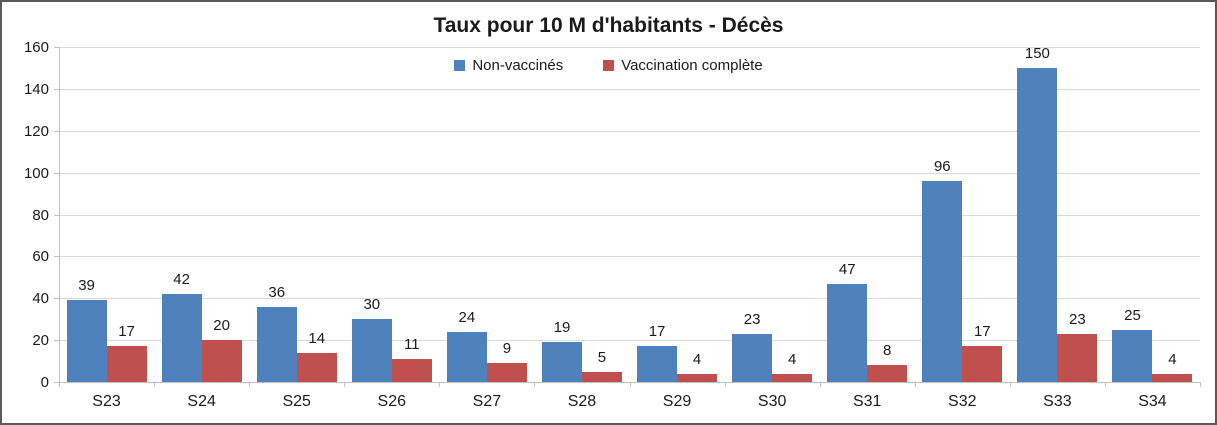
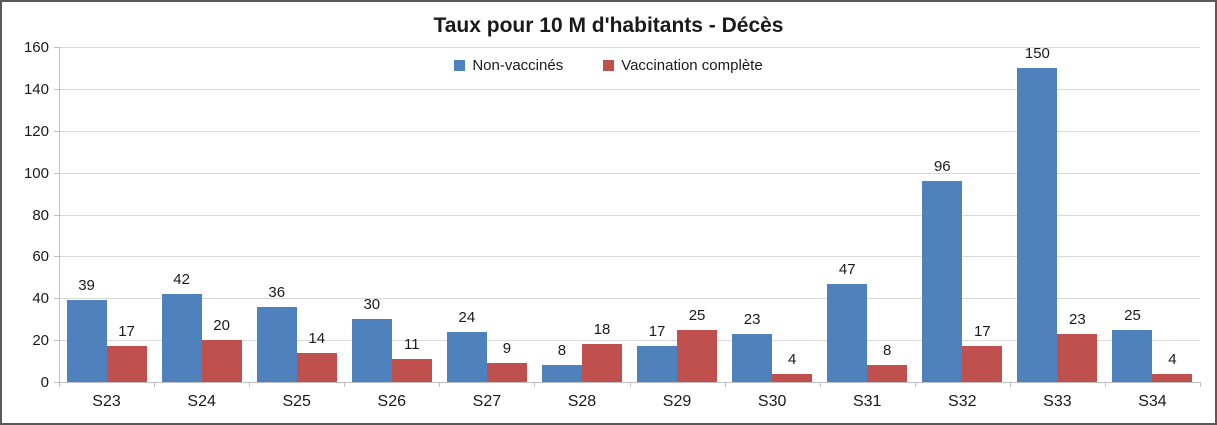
Non-vaccinés/S28: 19 -> 8
Vaccination complète/S28: 5 -> 18
Vaccination complète/S29: 4 -> 25
